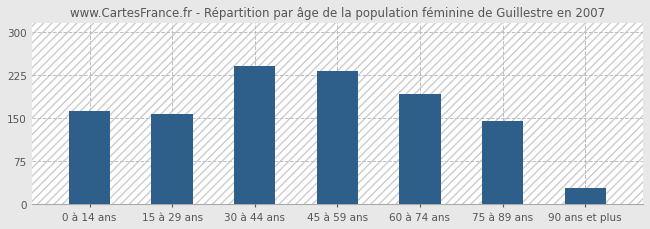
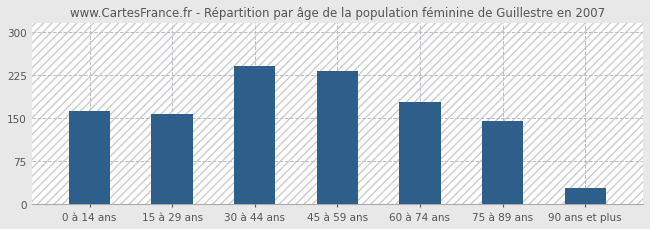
60 à 74 ans: 192 -> 178
